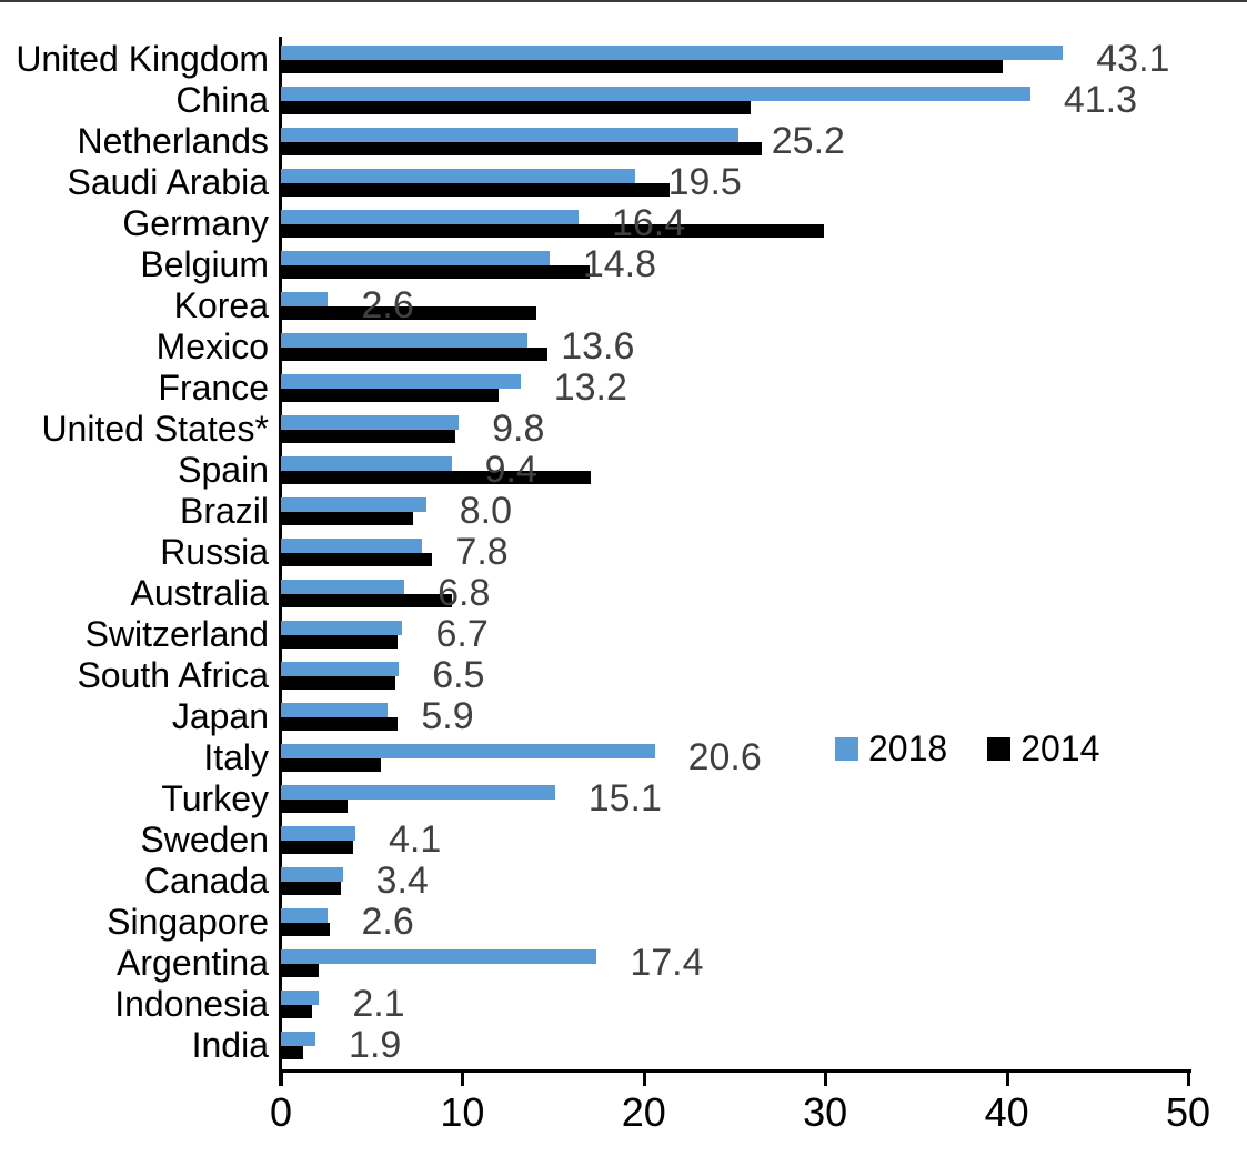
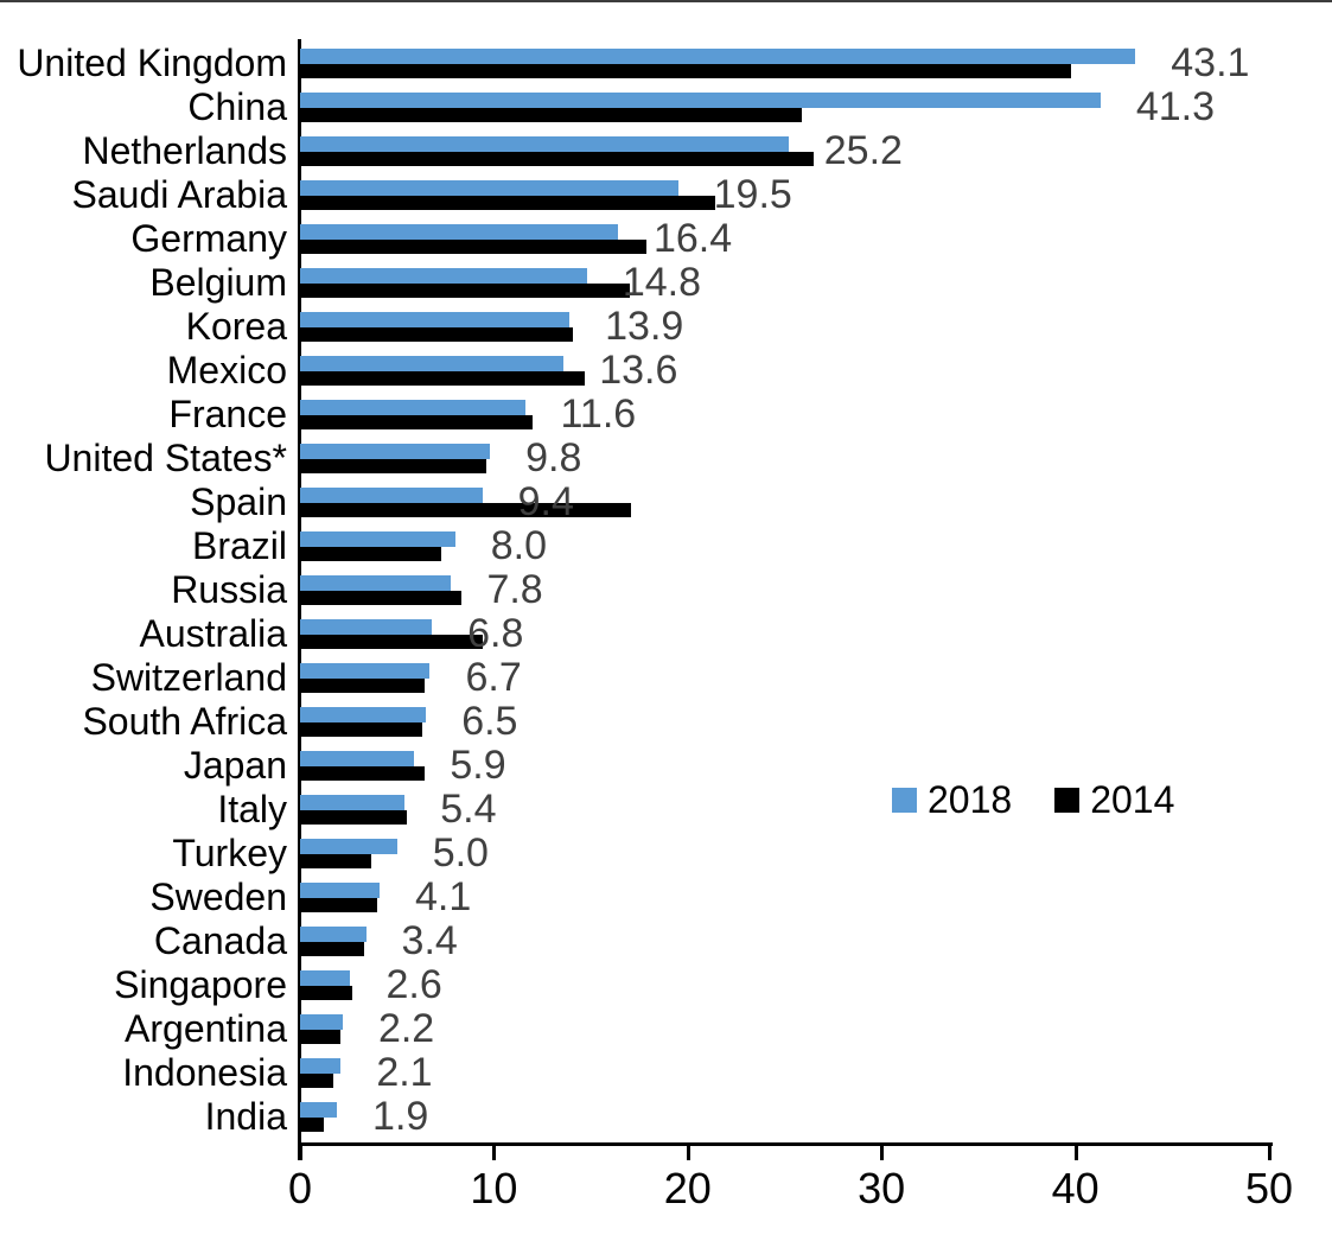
2014/Germany: 29.9 -> 17.9
2018/Korea: 2.6 -> 13.9
2018/France: 13.2 -> 11.6
2018/Italy: 20.6 -> 5.4
2018/Turkey: 15.1 -> 5.0
2018/Argentina: 17.4 -> 2.2
